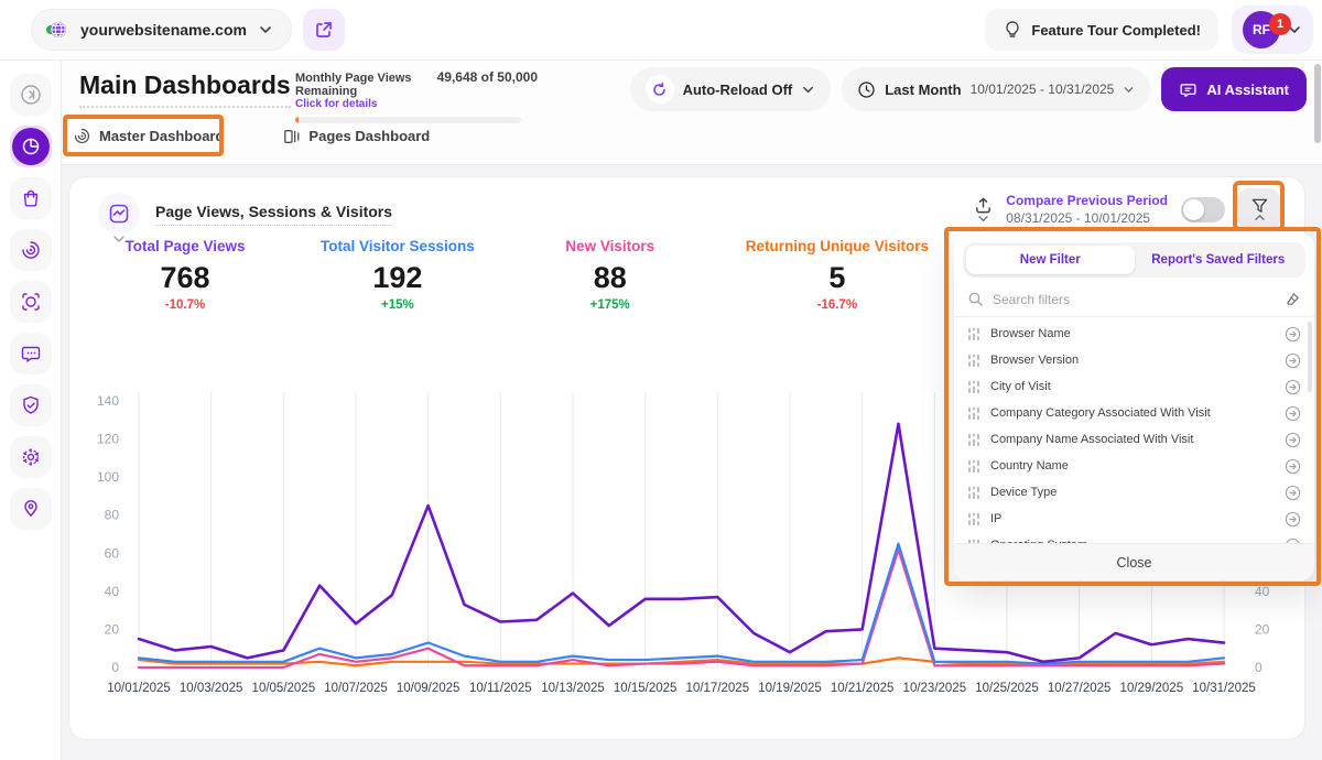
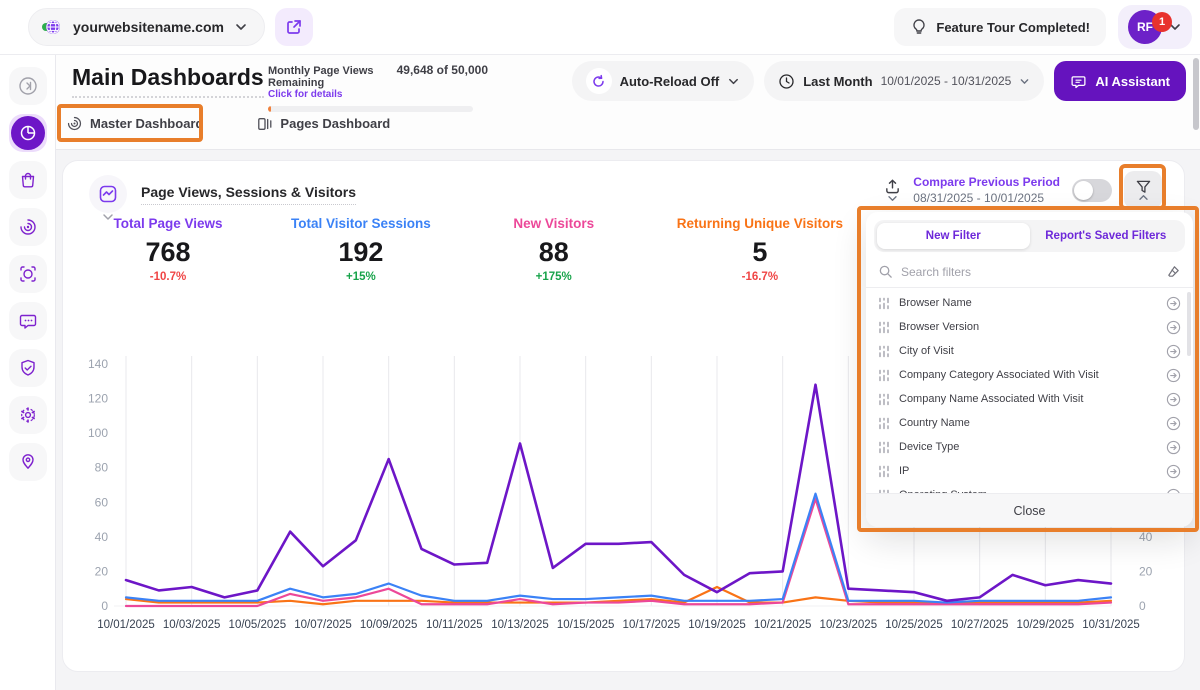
Total Page Views/10/13/2025: 39 -> 94
Returning Unique Visitors/10/19/2025: 2 -> 11
